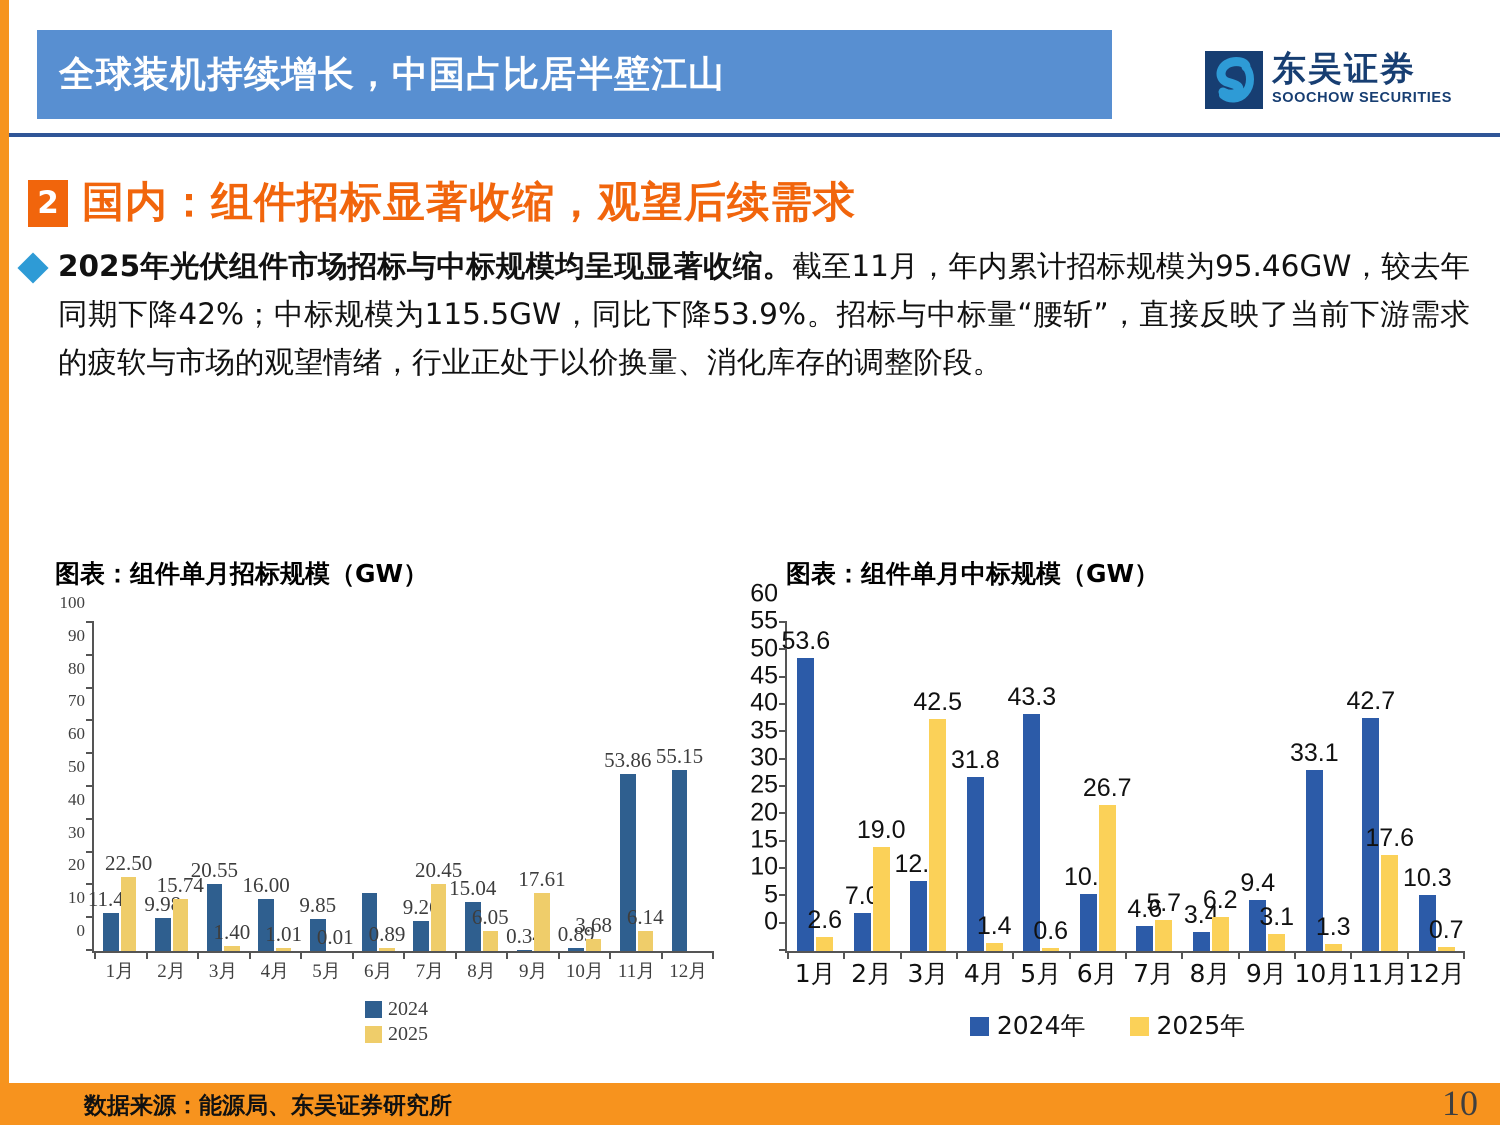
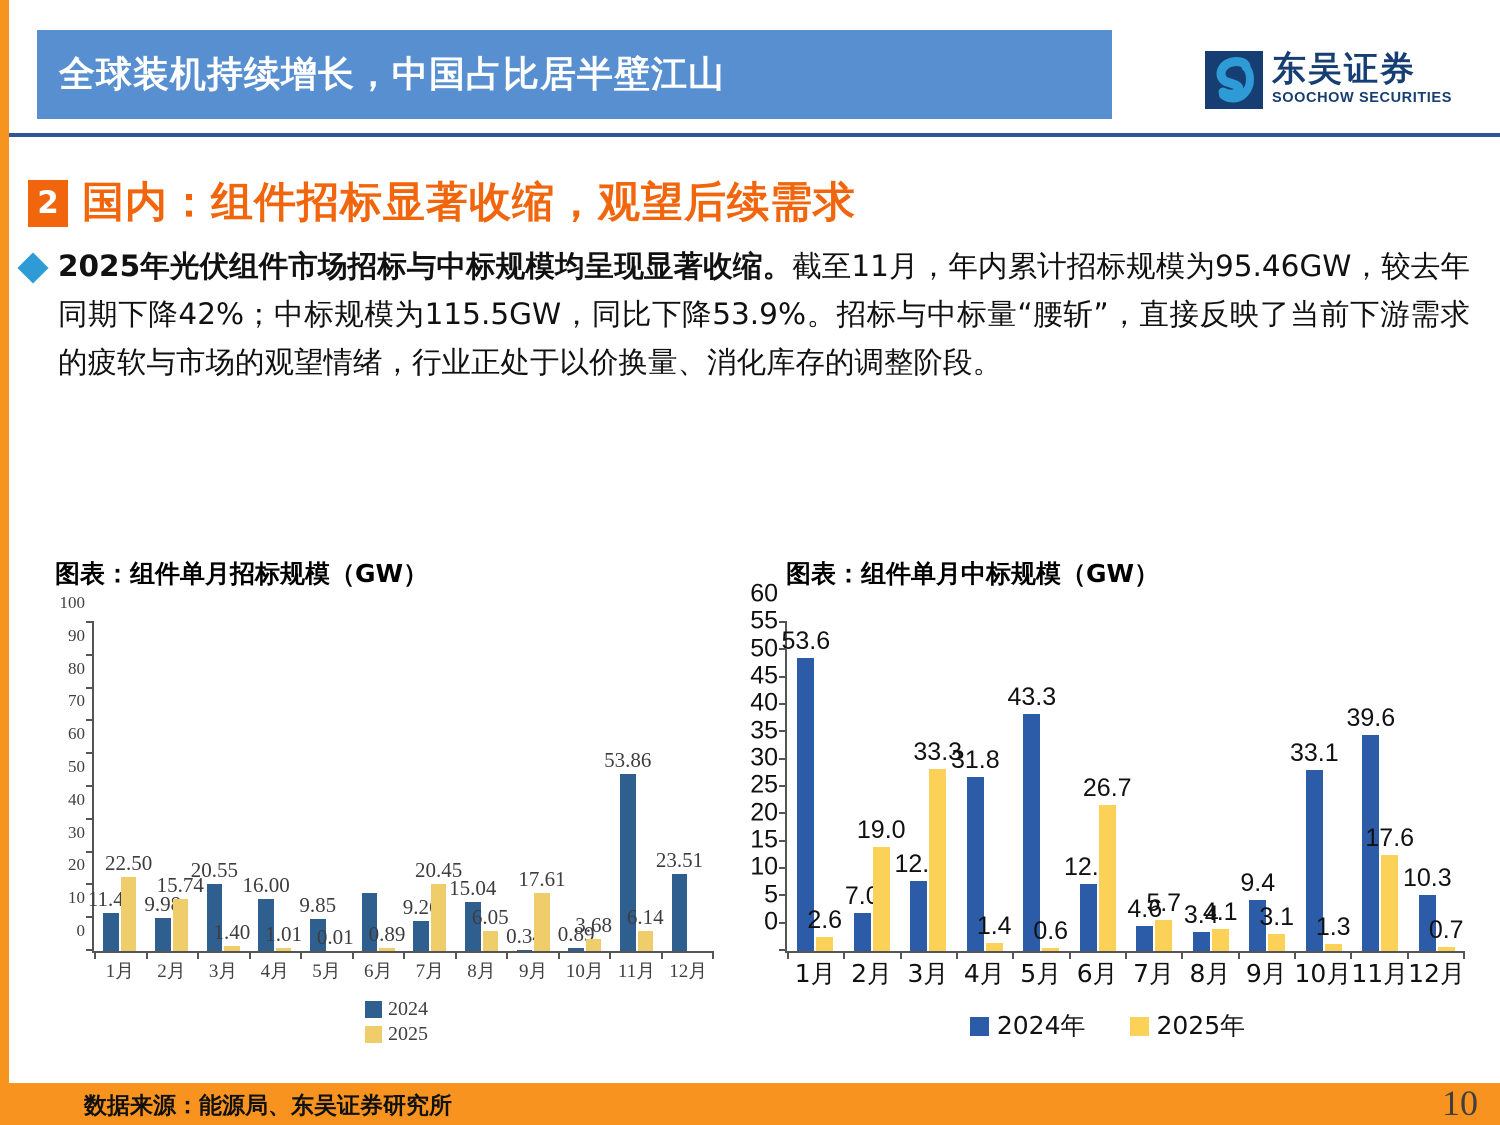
图表：组件单月招标规模（GW）/2024/12月: 55.15 -> 23.51
图表：组件单月中标规模（GW）/2025年/3月: 42.5 -> 33.3
图表：组件单月中标规模（GW）/2024年/6月: 10.4 -> 12.3
图表：组件单月中标规模（GW）/2025年/8月: 6.2 -> 4.1
图表：组件单月中标规模（GW）/2024年/11月: 42.7 -> 39.6
